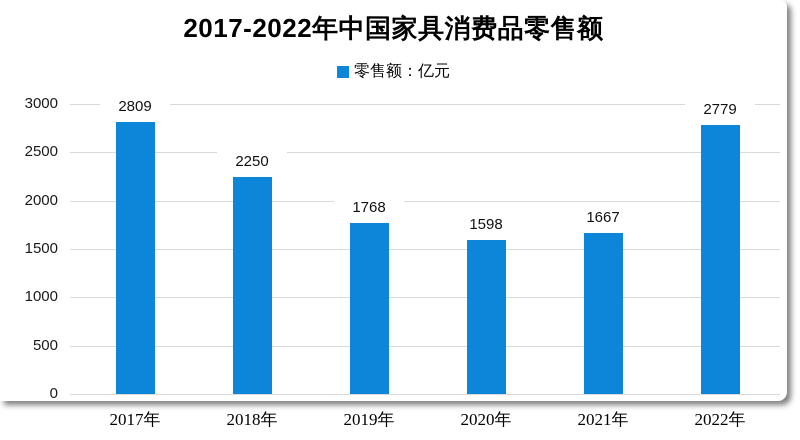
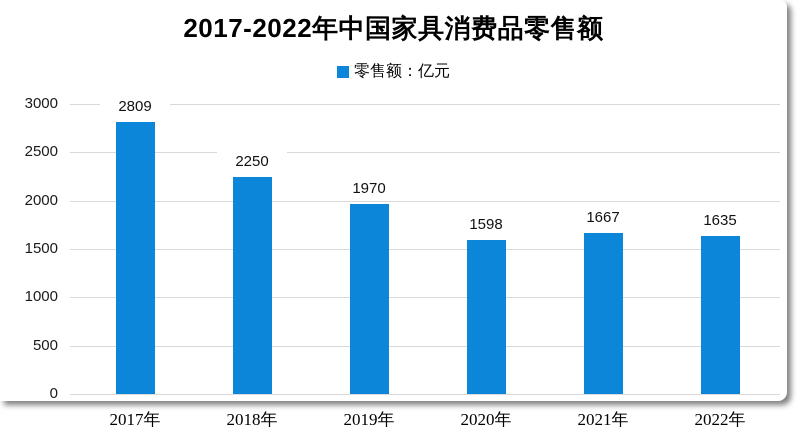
2019年: 1768 -> 1970
2022年: 2779 -> 1635
